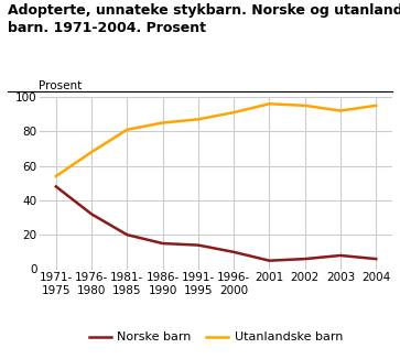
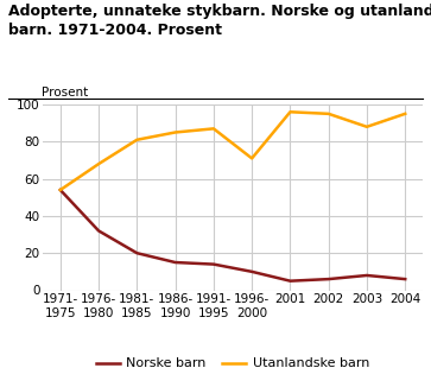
Norske barn/1971- 1975: 48 -> 54
Utanlandske barn/1996- 2000: 91 -> 71
Utanlandske barn/2003: 92 -> 88
